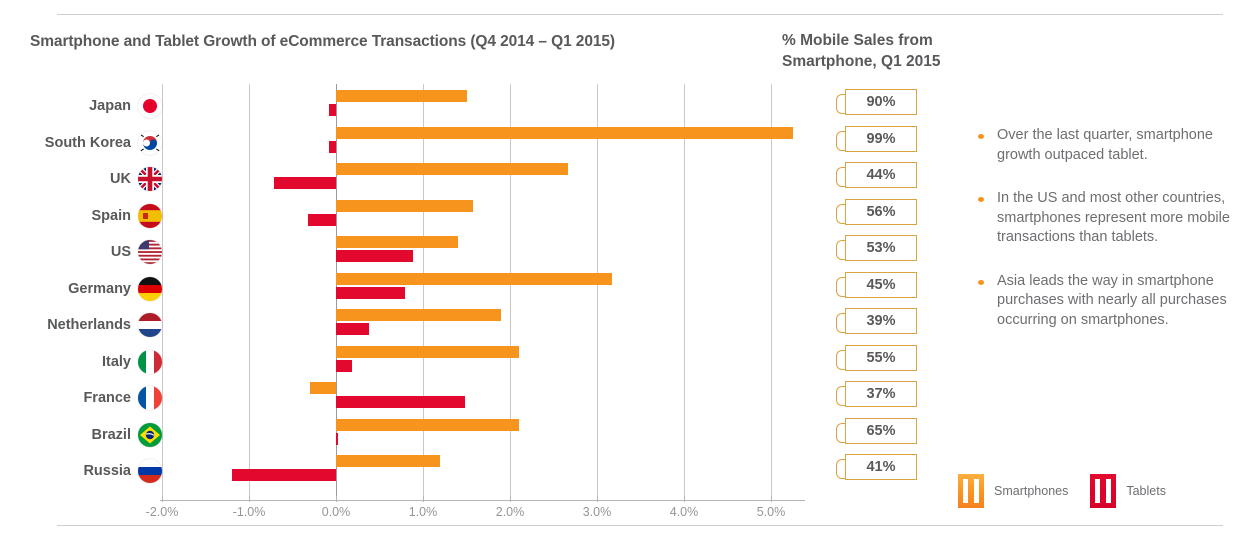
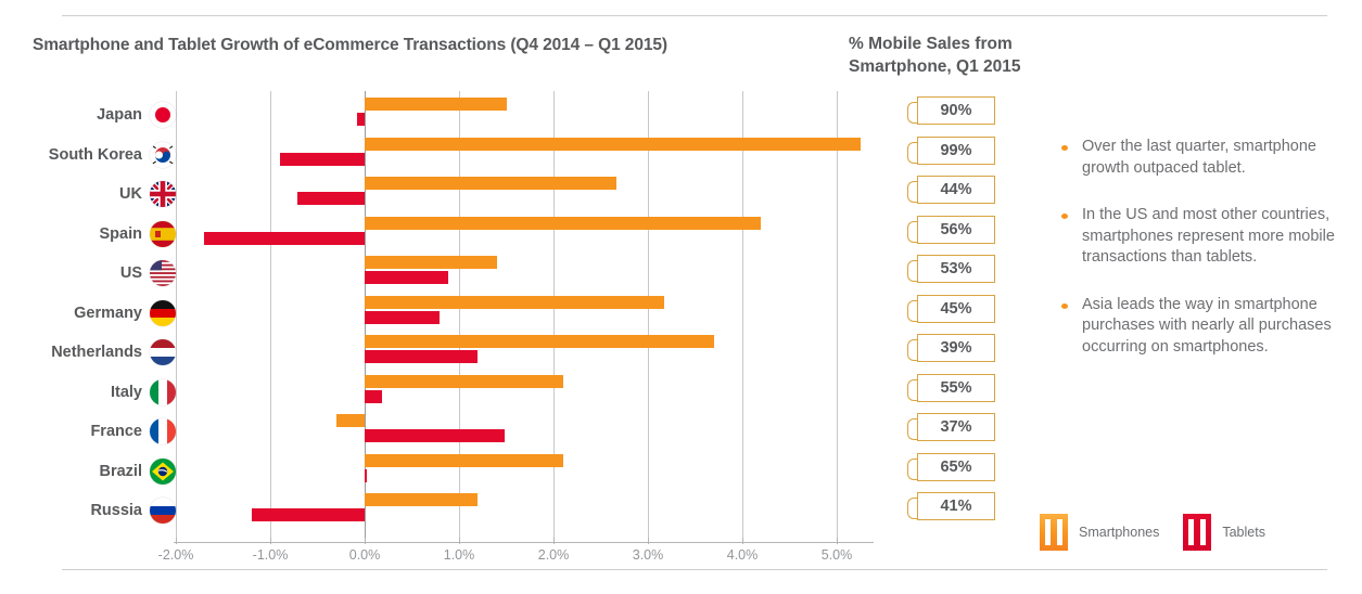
Tablets/South Korea: -0.1% -> -0.9%
Smartphones/Spain: 1.6% -> 4.2%
Tablets/Spain: -0.3% -> -1.7%
Smartphones/Netherlands: 1.9% -> 3.7%
Tablets/Netherlands: 0.4% -> 1.2%
